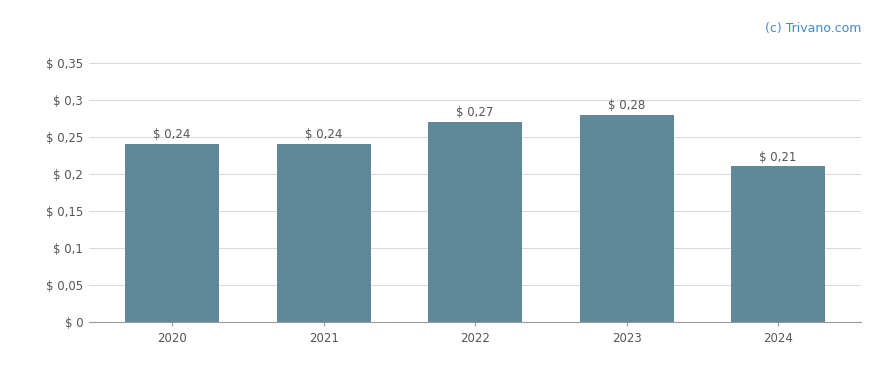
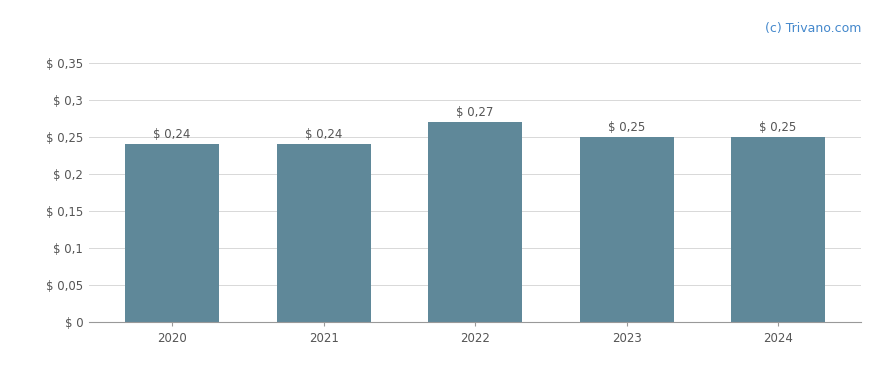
2023: 0,28 -> 0,25
2024: 0,21 -> 0,25
